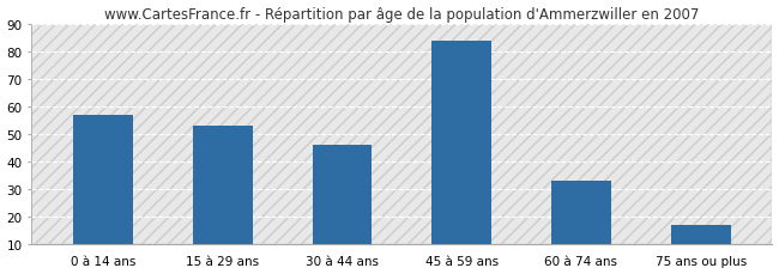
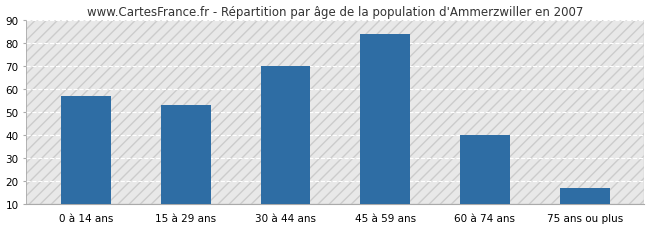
30 à 44 ans: 46 -> 70
60 à 74 ans: 33 -> 40
